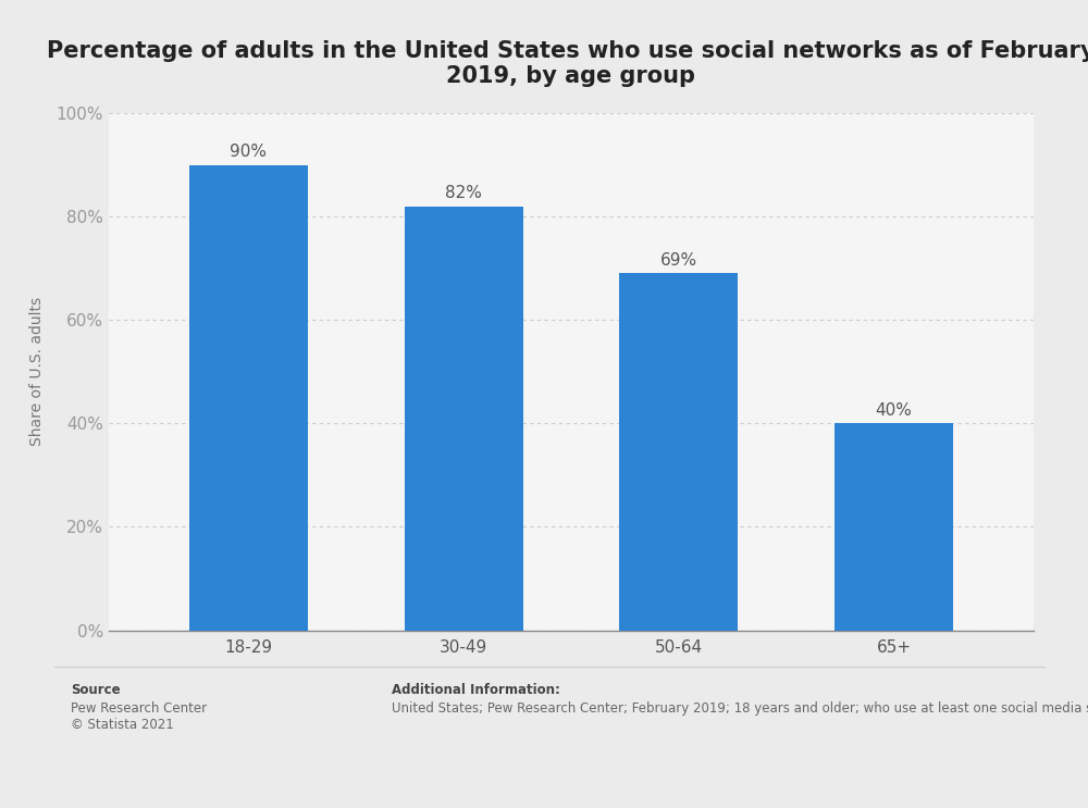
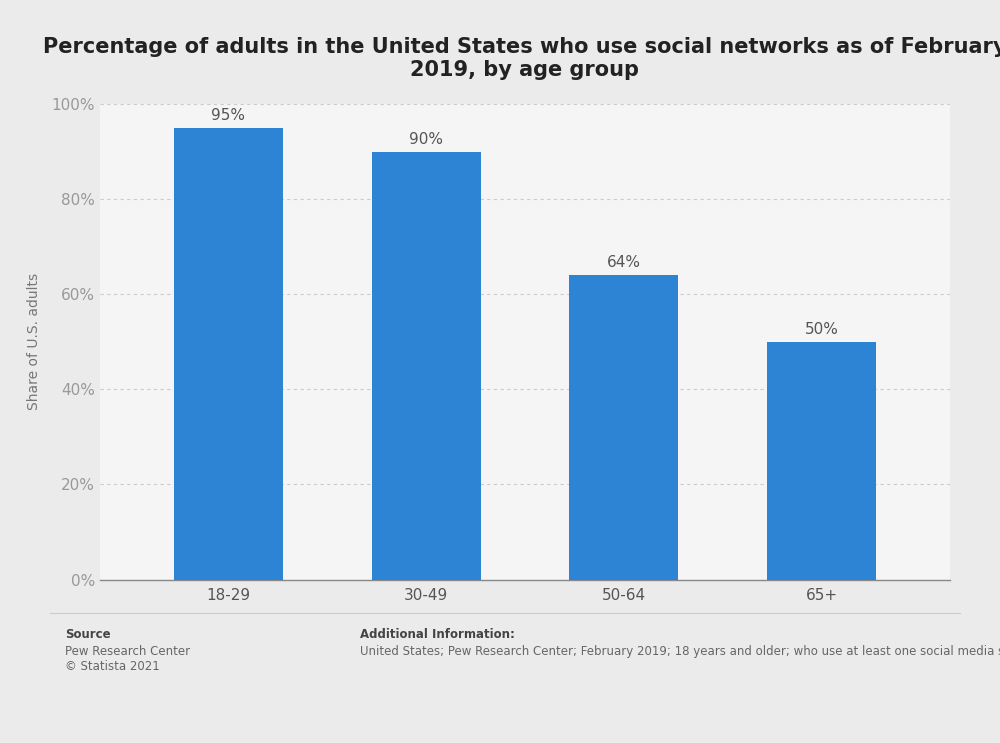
18-29: 90% -> 95%
30-49: 82% -> 90%
50-64: 69% -> 64%
65+: 40% -> 50%
